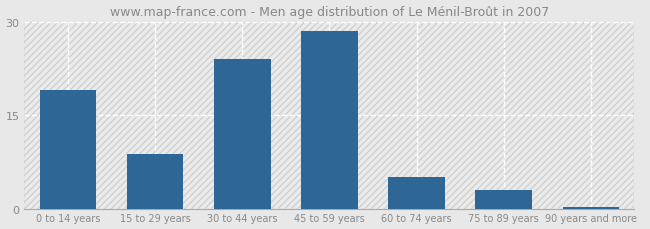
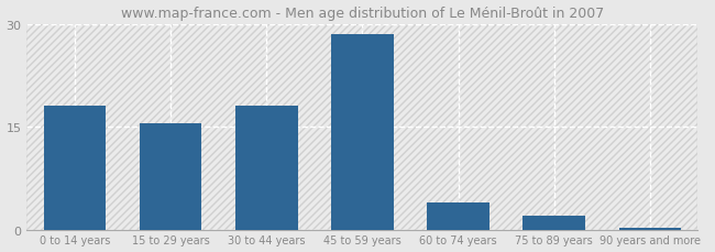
0 to 14 years: 19.0 -> 18.0
15 to 29 years: 8.8 -> 15.5
30 to 44 years: 24.0 -> 18.0
60 to 74 years: 5.0 -> 4.0
75 to 89 years: 3.0 -> 2.0
